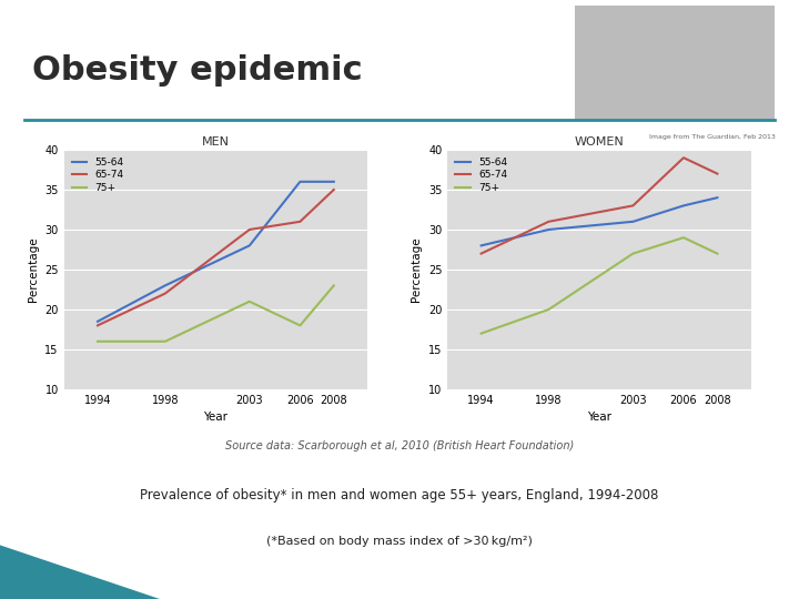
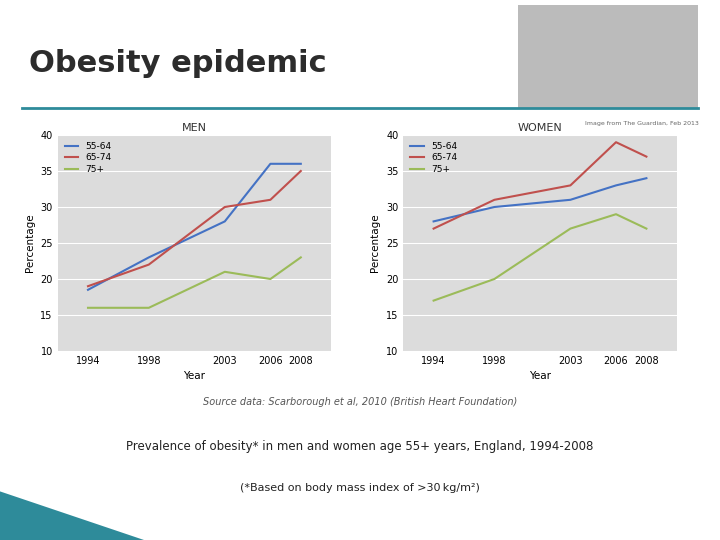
MEN/65-74/1994: 18 -> 19
MEN/75+/2006: 18 -> 20
